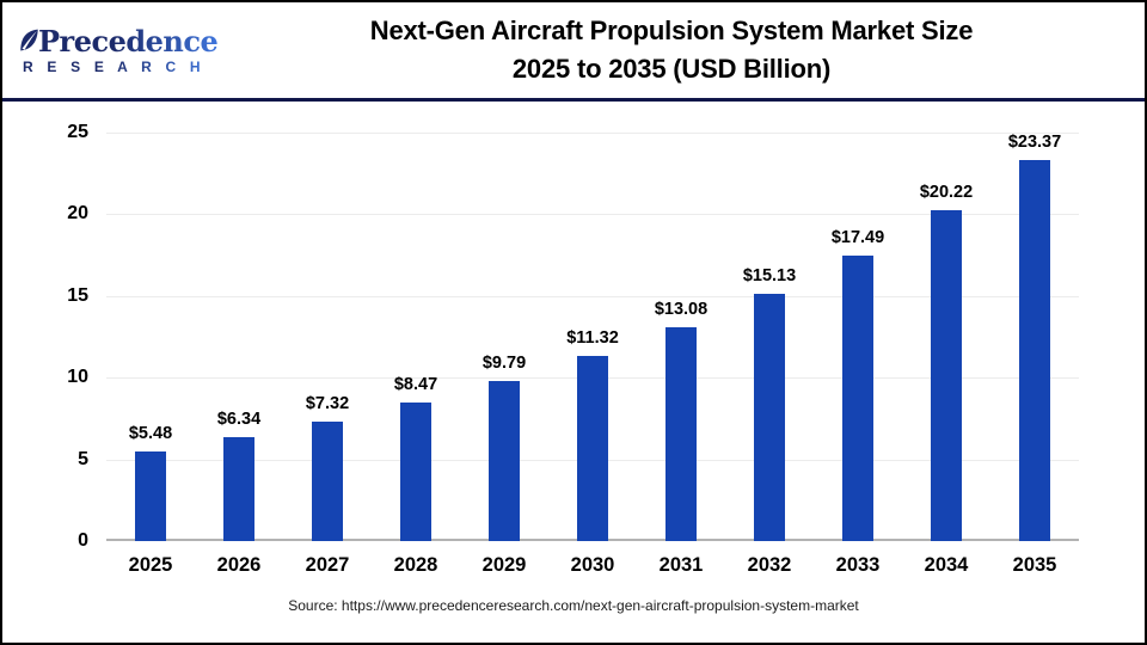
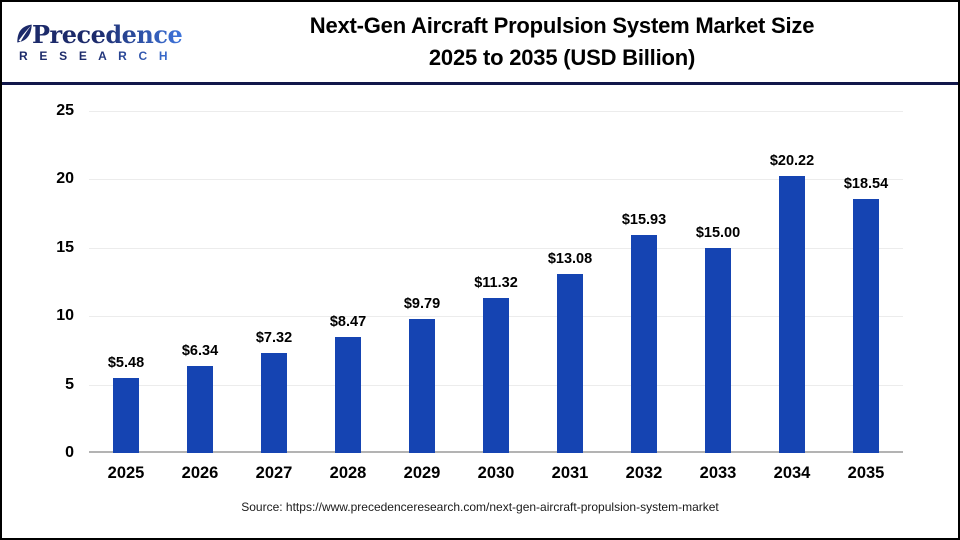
2032: $15.13 -> $15.93
2033: $17.49 -> $15.00
2035: $23.37 -> $18.54
